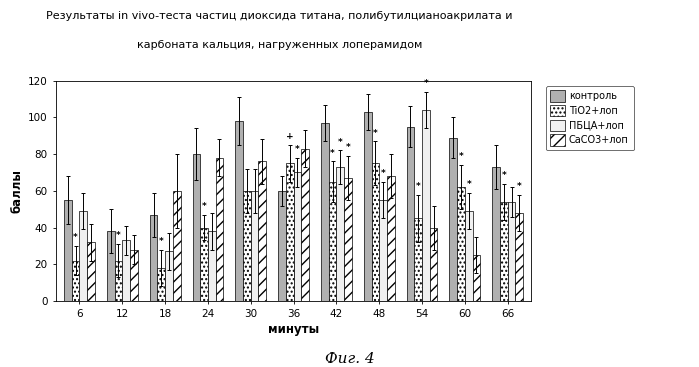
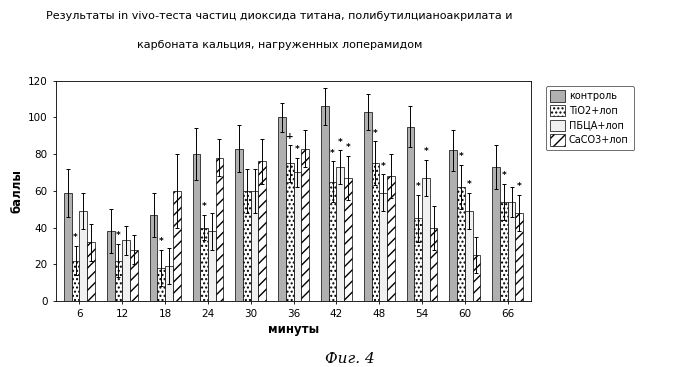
контроль/6: 55 -> 59
ПБЦА+лоп/18: 27 -> 19
контроль/30: 98 -> 83
контроль/36: 60 -> 100
контроль/42: 97 -> 106
ПБЦА+лоп/48: 55 -> 59
ПБЦА+лоп/54: 104 -> 67
контроль/60: 89 -> 82
